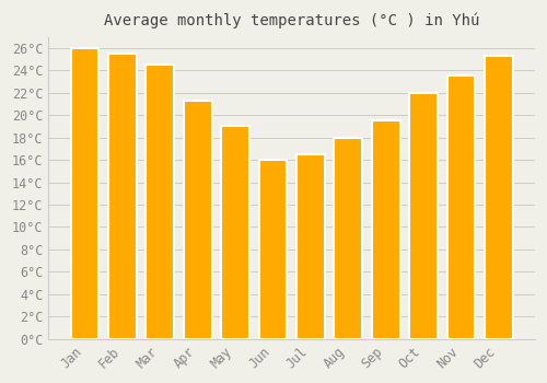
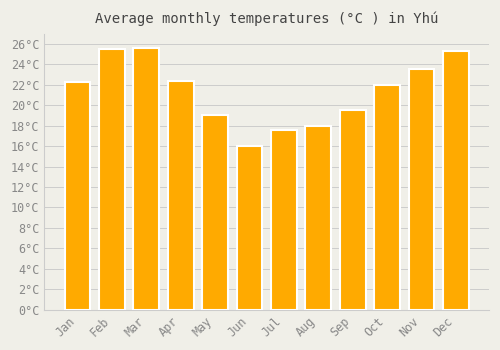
Jan: 26.0°C -> 22.3°C
Mar: 24.5°C -> 25.6°C
Apr: 21.3°C -> 22.4°C
Jul: 16.5°C -> 17.6°C
